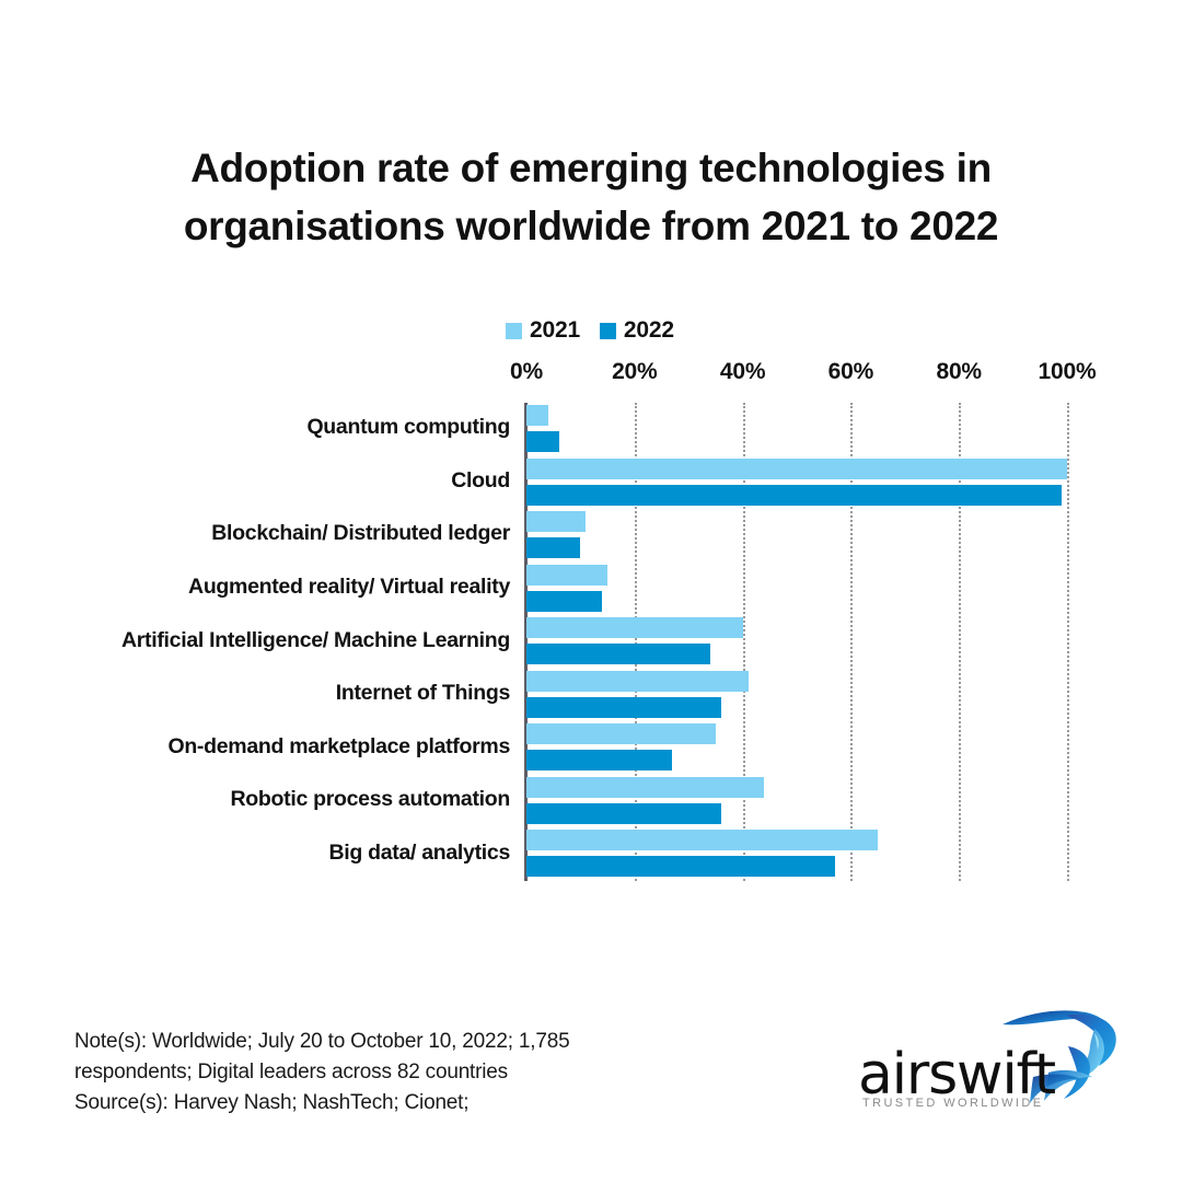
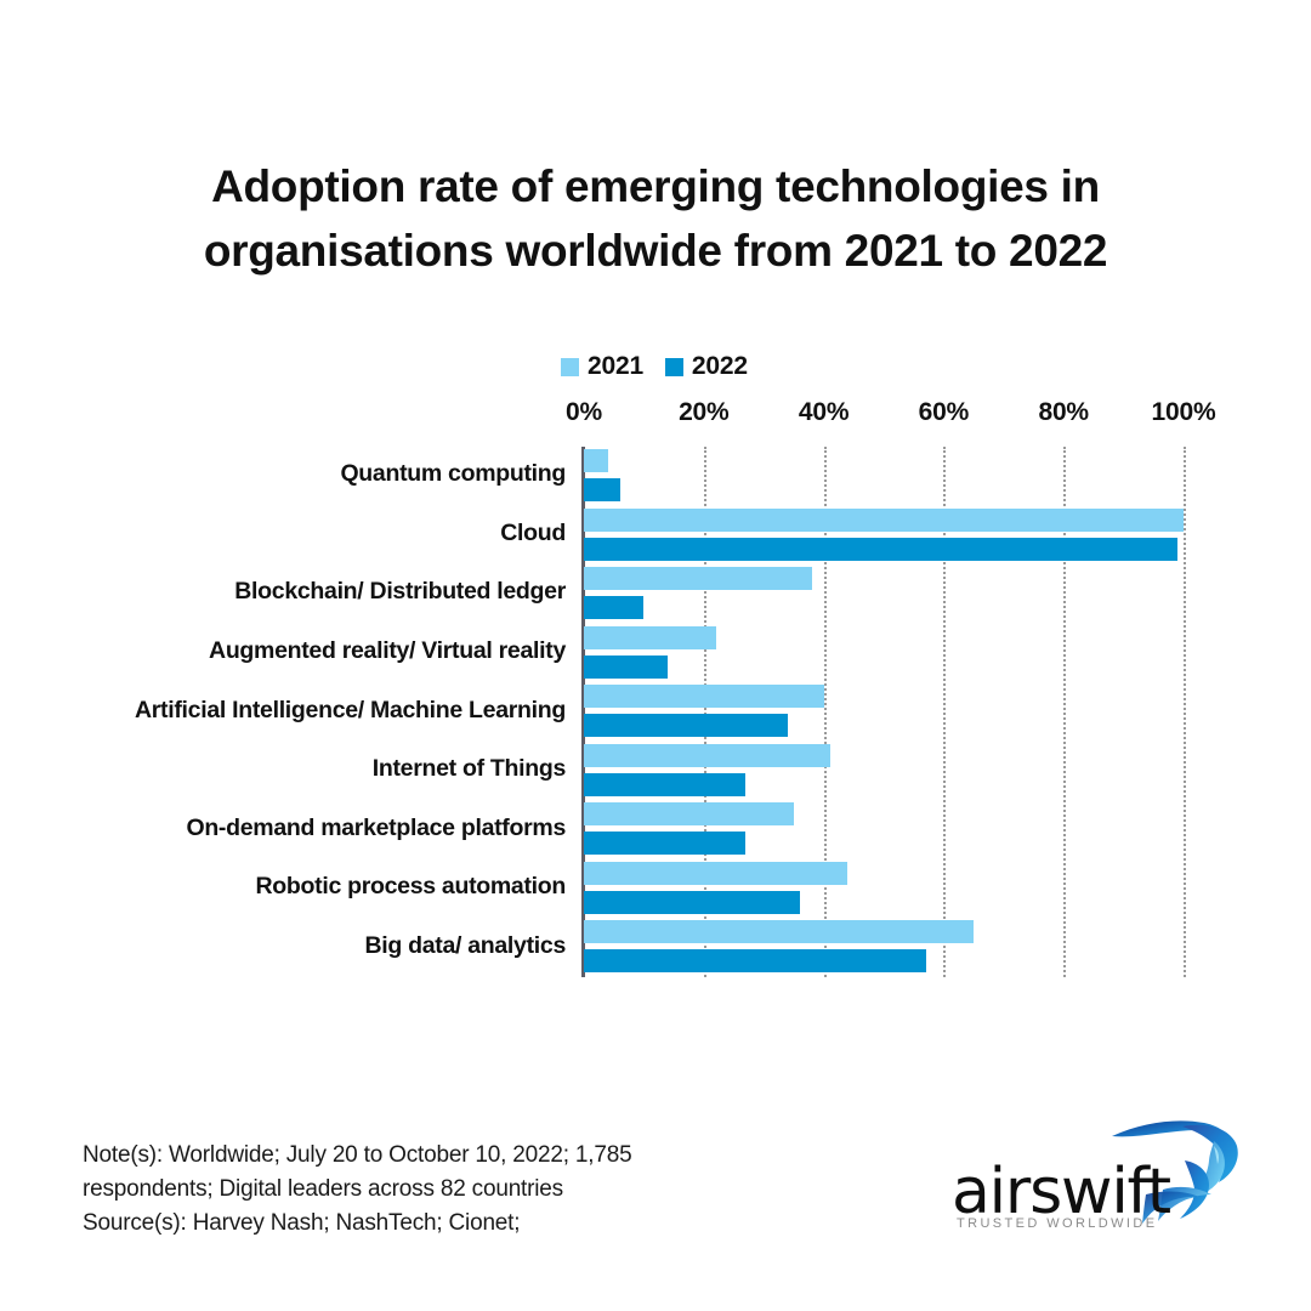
2021/Blockchain/ Distributed ledger: 11% -> 38%
2021/Augmented reality/ Virtual reality: 15% -> 22%
2022/Internet of Things: 36% -> 27%
